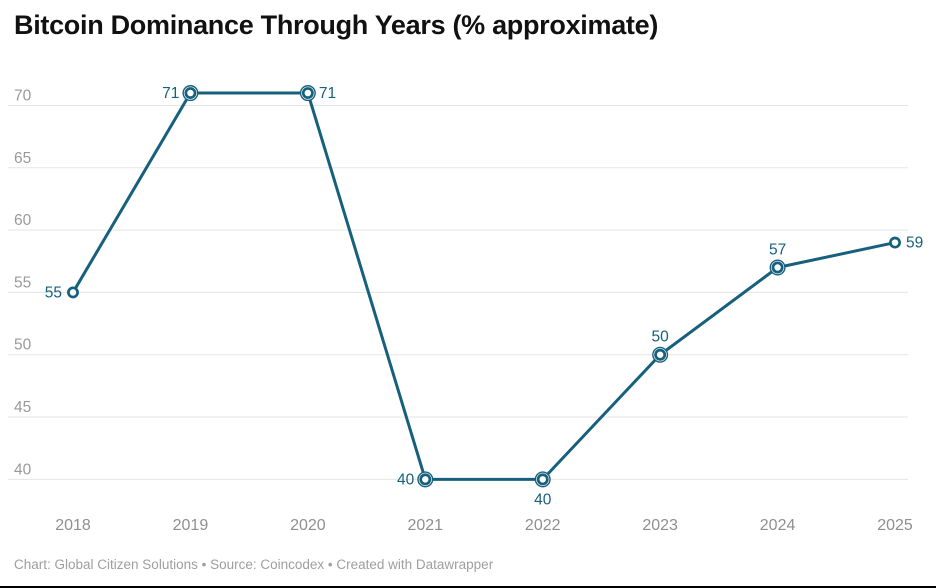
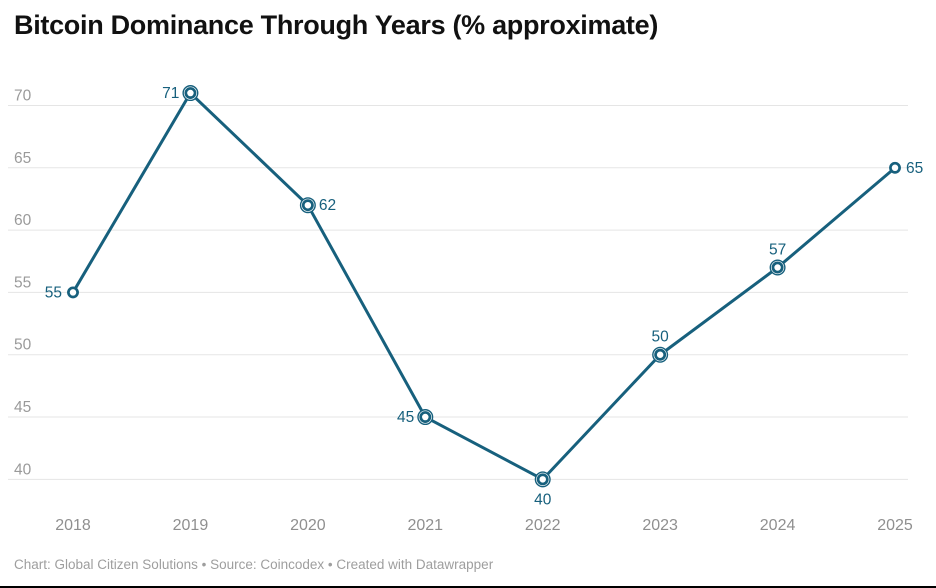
2020: 71 -> 62
2021: 40 -> 45
2025: 59 -> 65
